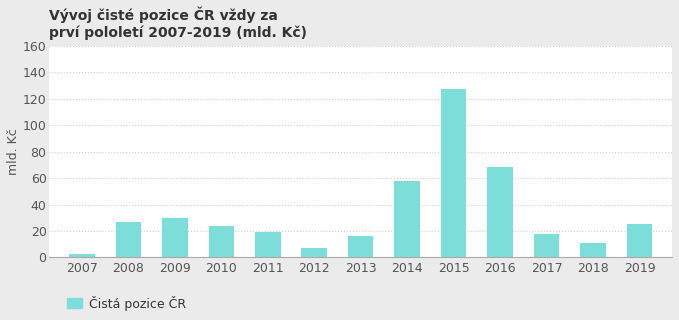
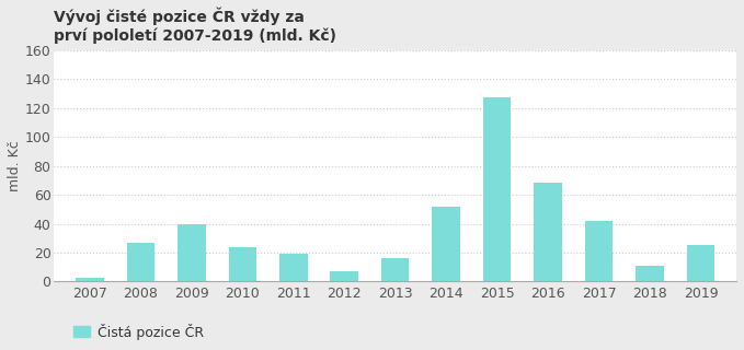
2009: 30 -> 40
2014: 58 -> 52
2017: 18 -> 42
